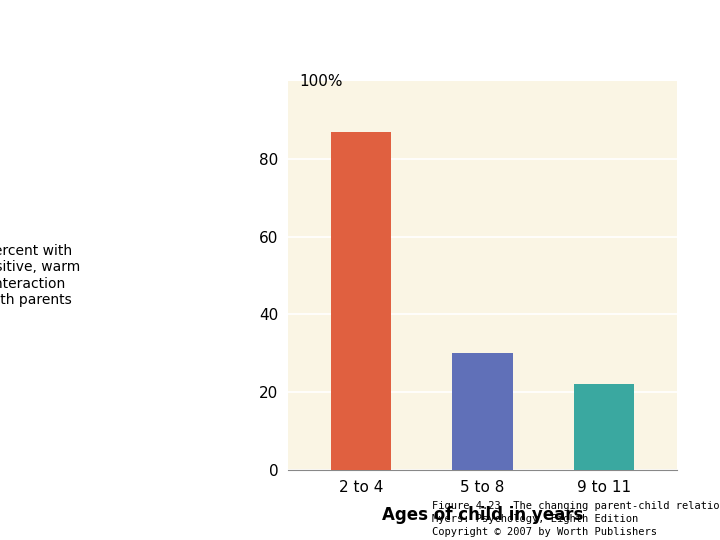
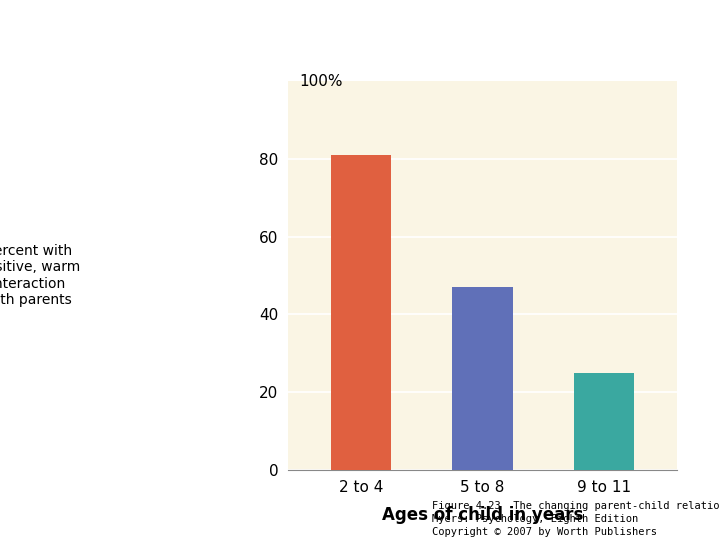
2 to 4: 87 -> 81
5 to 8: 30 -> 47
9 to 11: 22 -> 25
